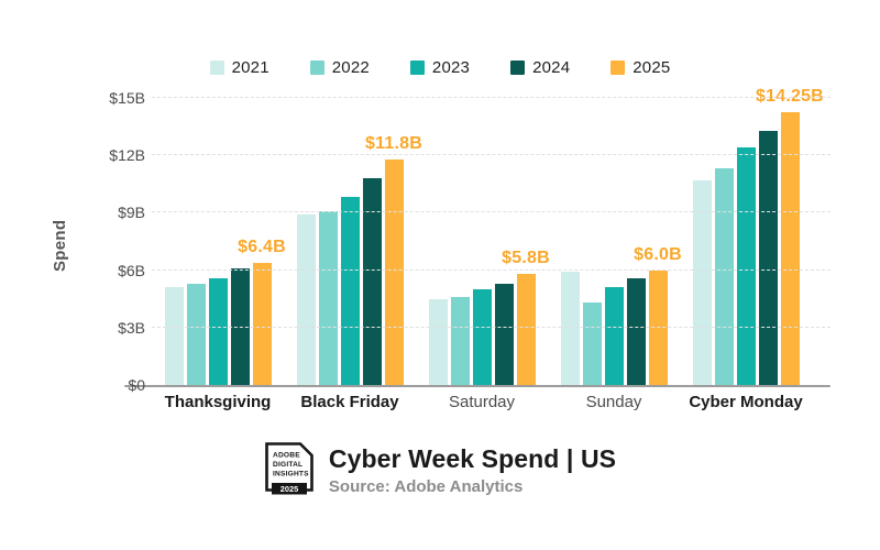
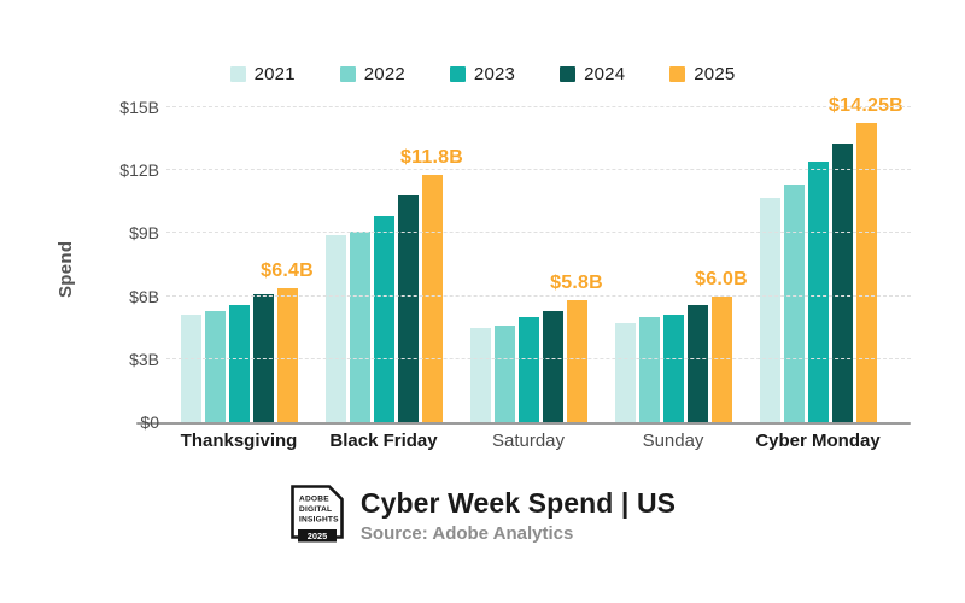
2021/Sunday: $5.9B -> $4.7B
2022/Sunday: $4.3B -> $5.0B
